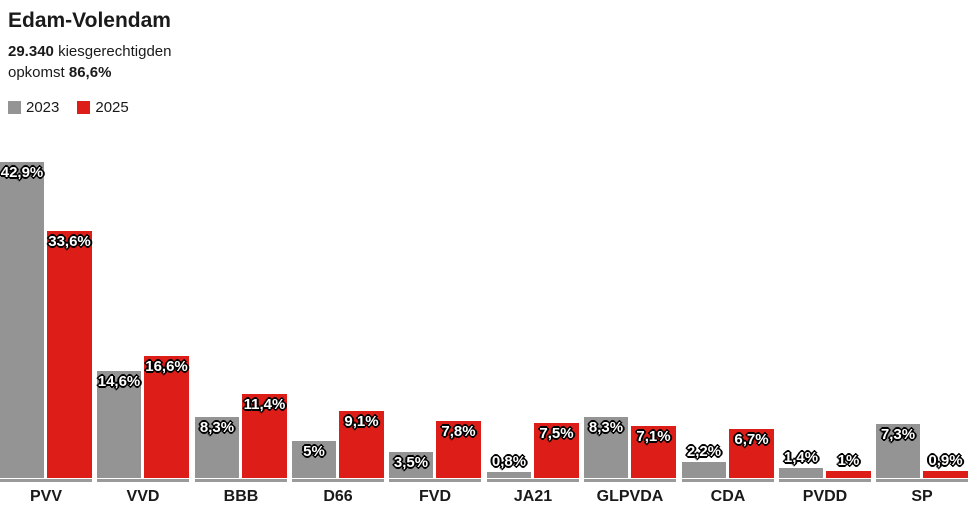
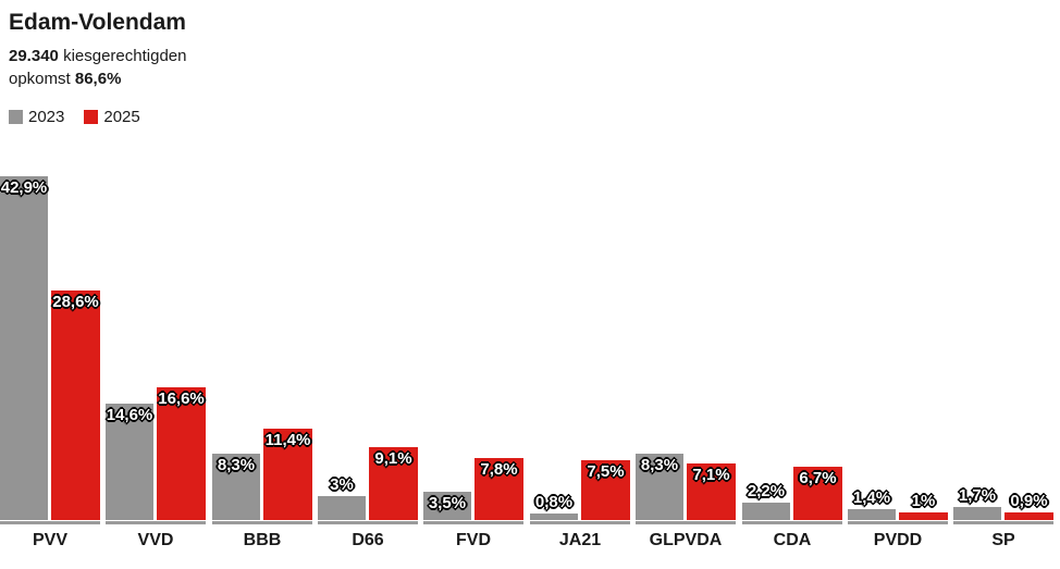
2025/PVV: 33,6% -> 28,6%
2023/D66: 5% -> 3%
2023/SP: 7,3% -> 1,7%
